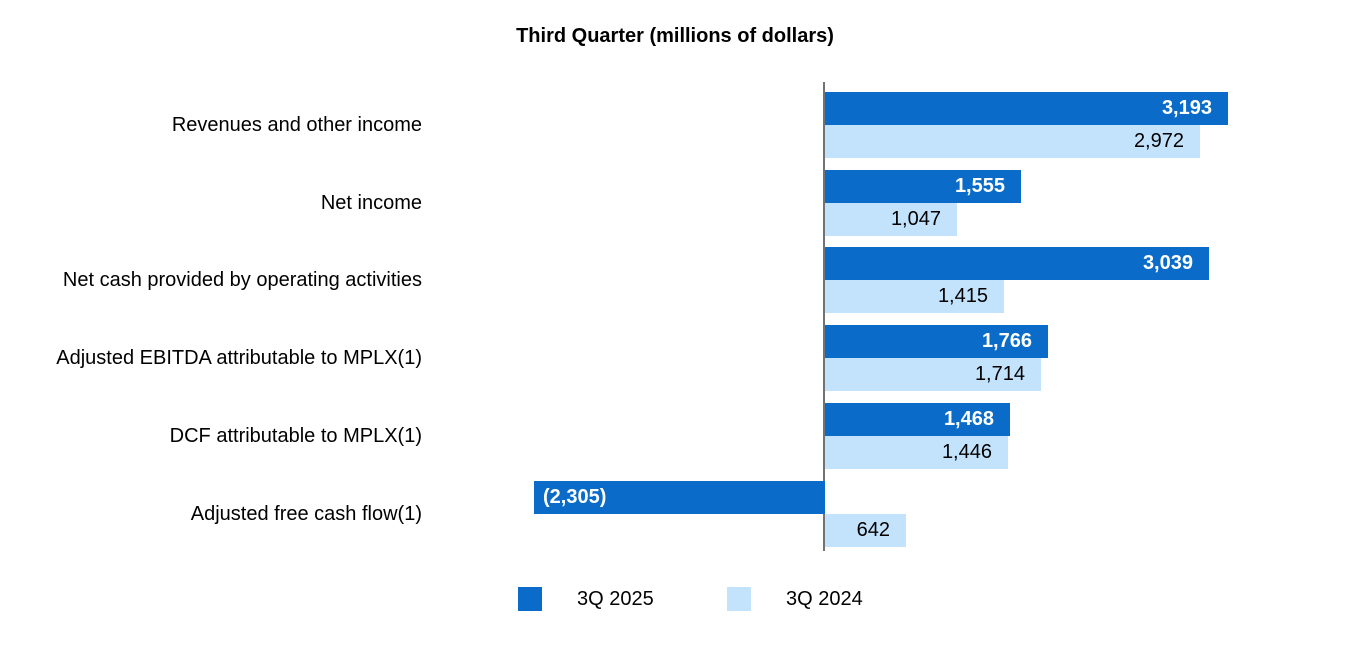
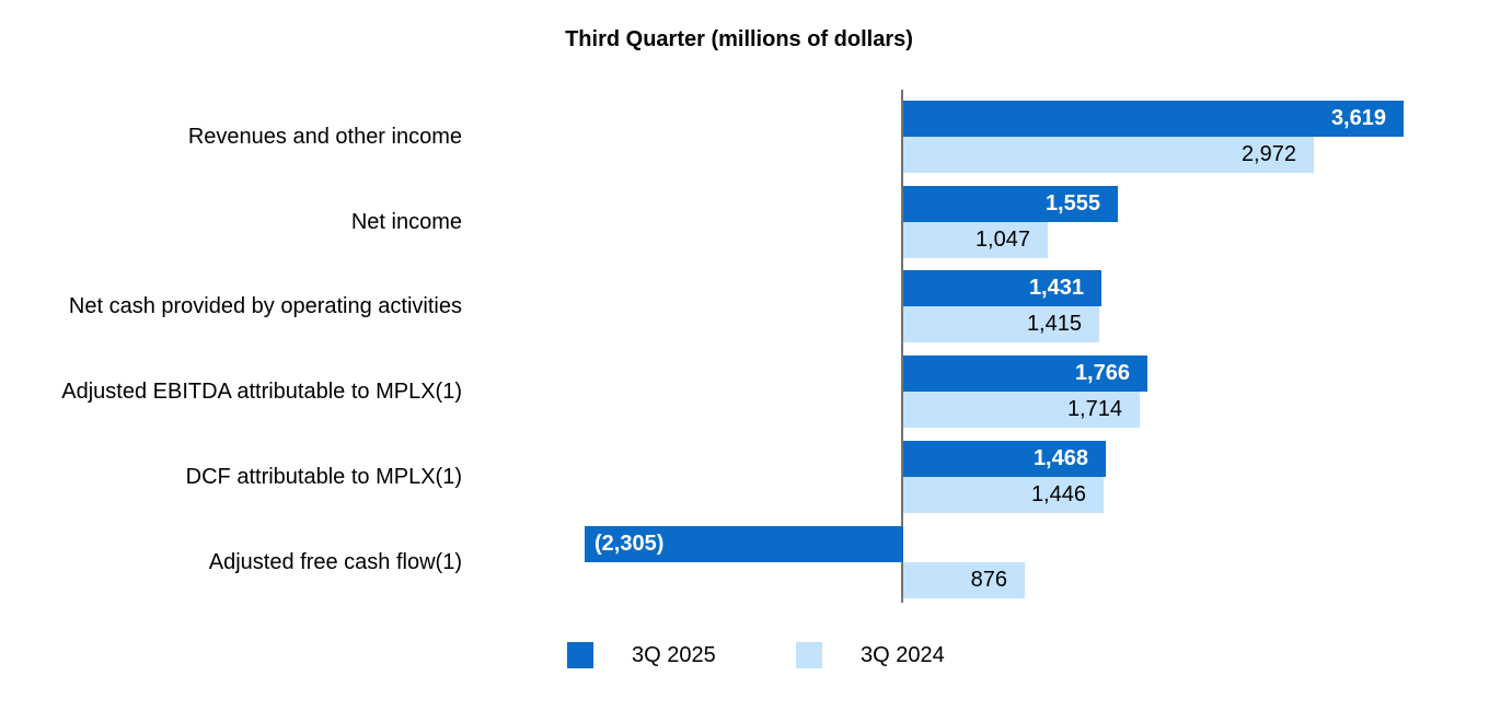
3Q 2025/Revenues and other income: 3,193 -> 3,619
3Q 2025/Net cash provided by operating activities: 3,039 -> 1,431
3Q 2024/Adjusted free cash flow(1): 642 -> 876
